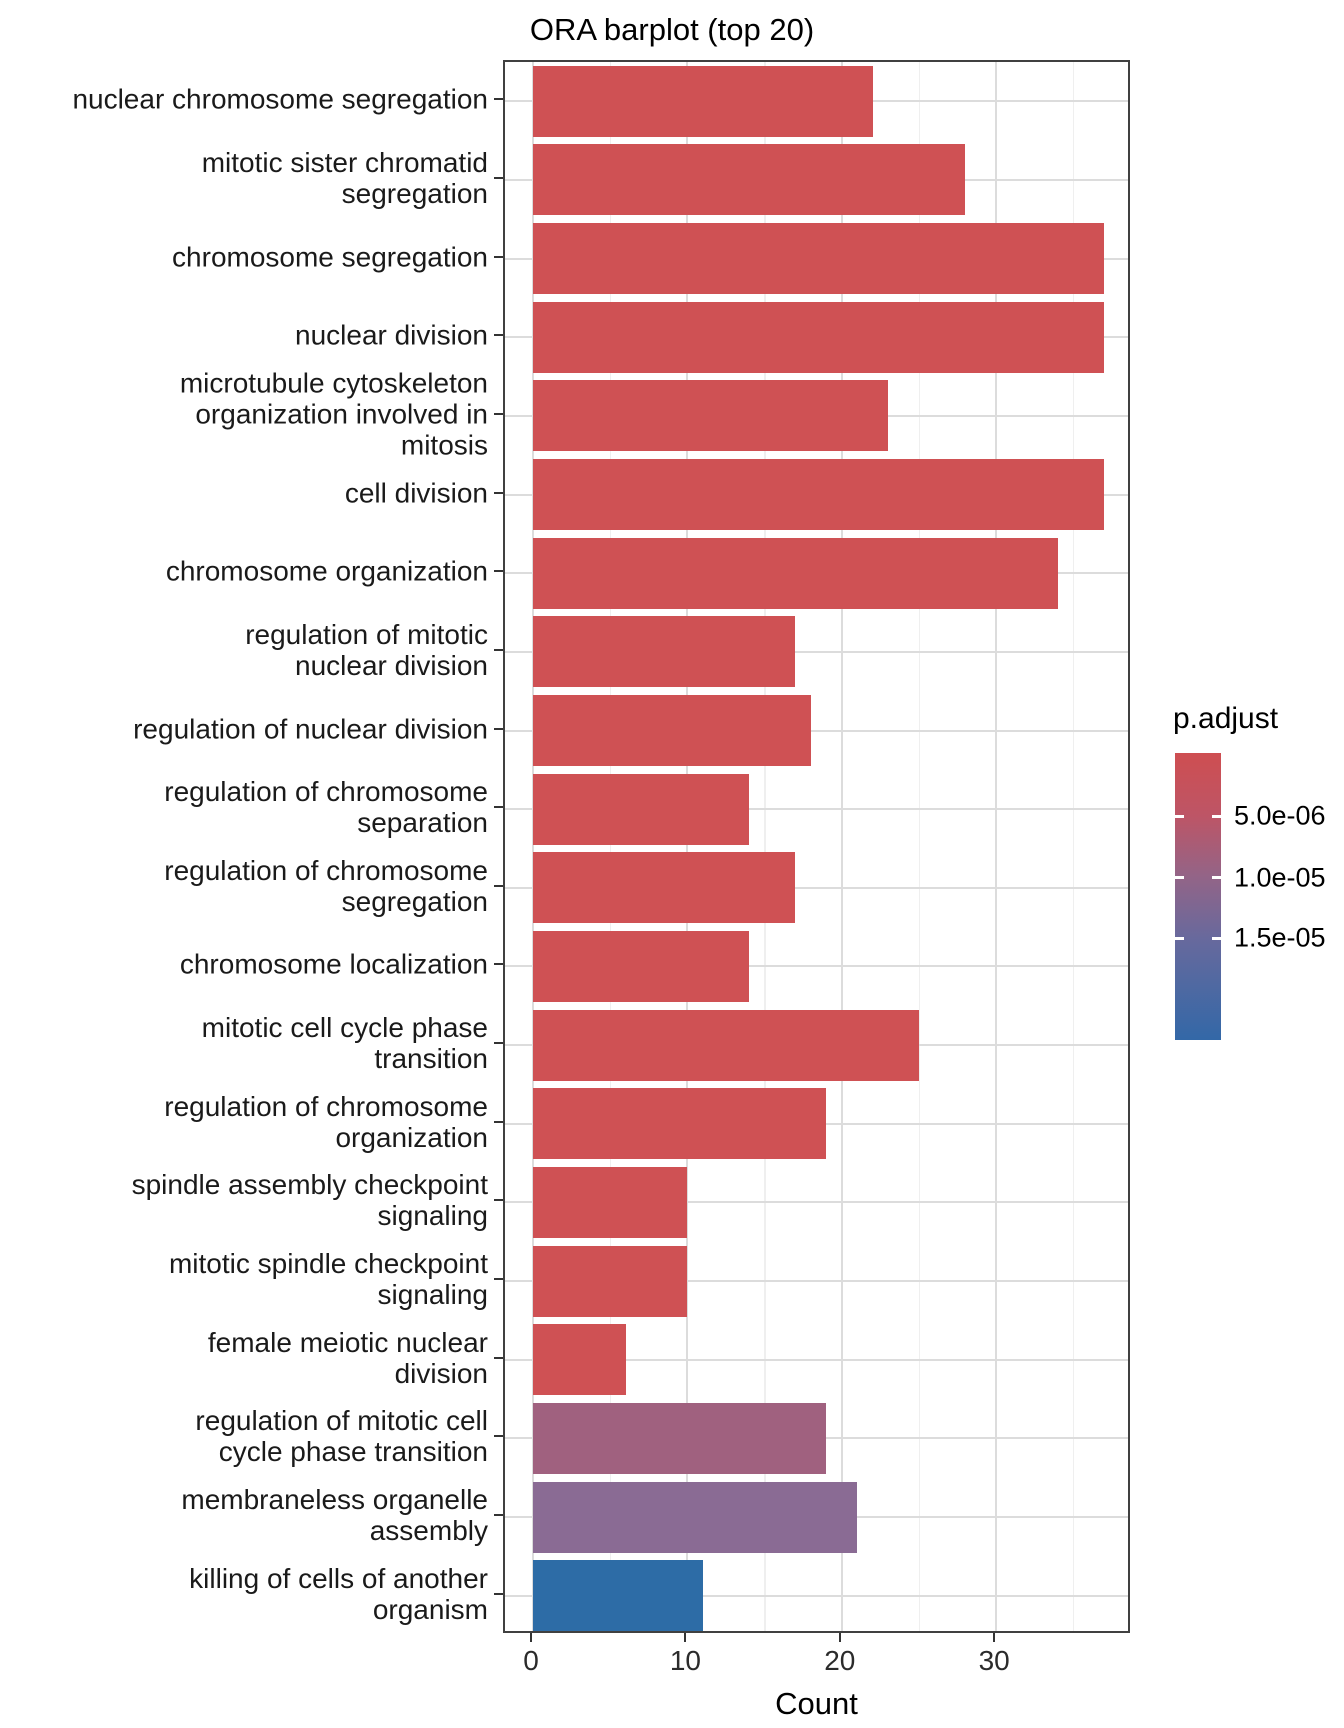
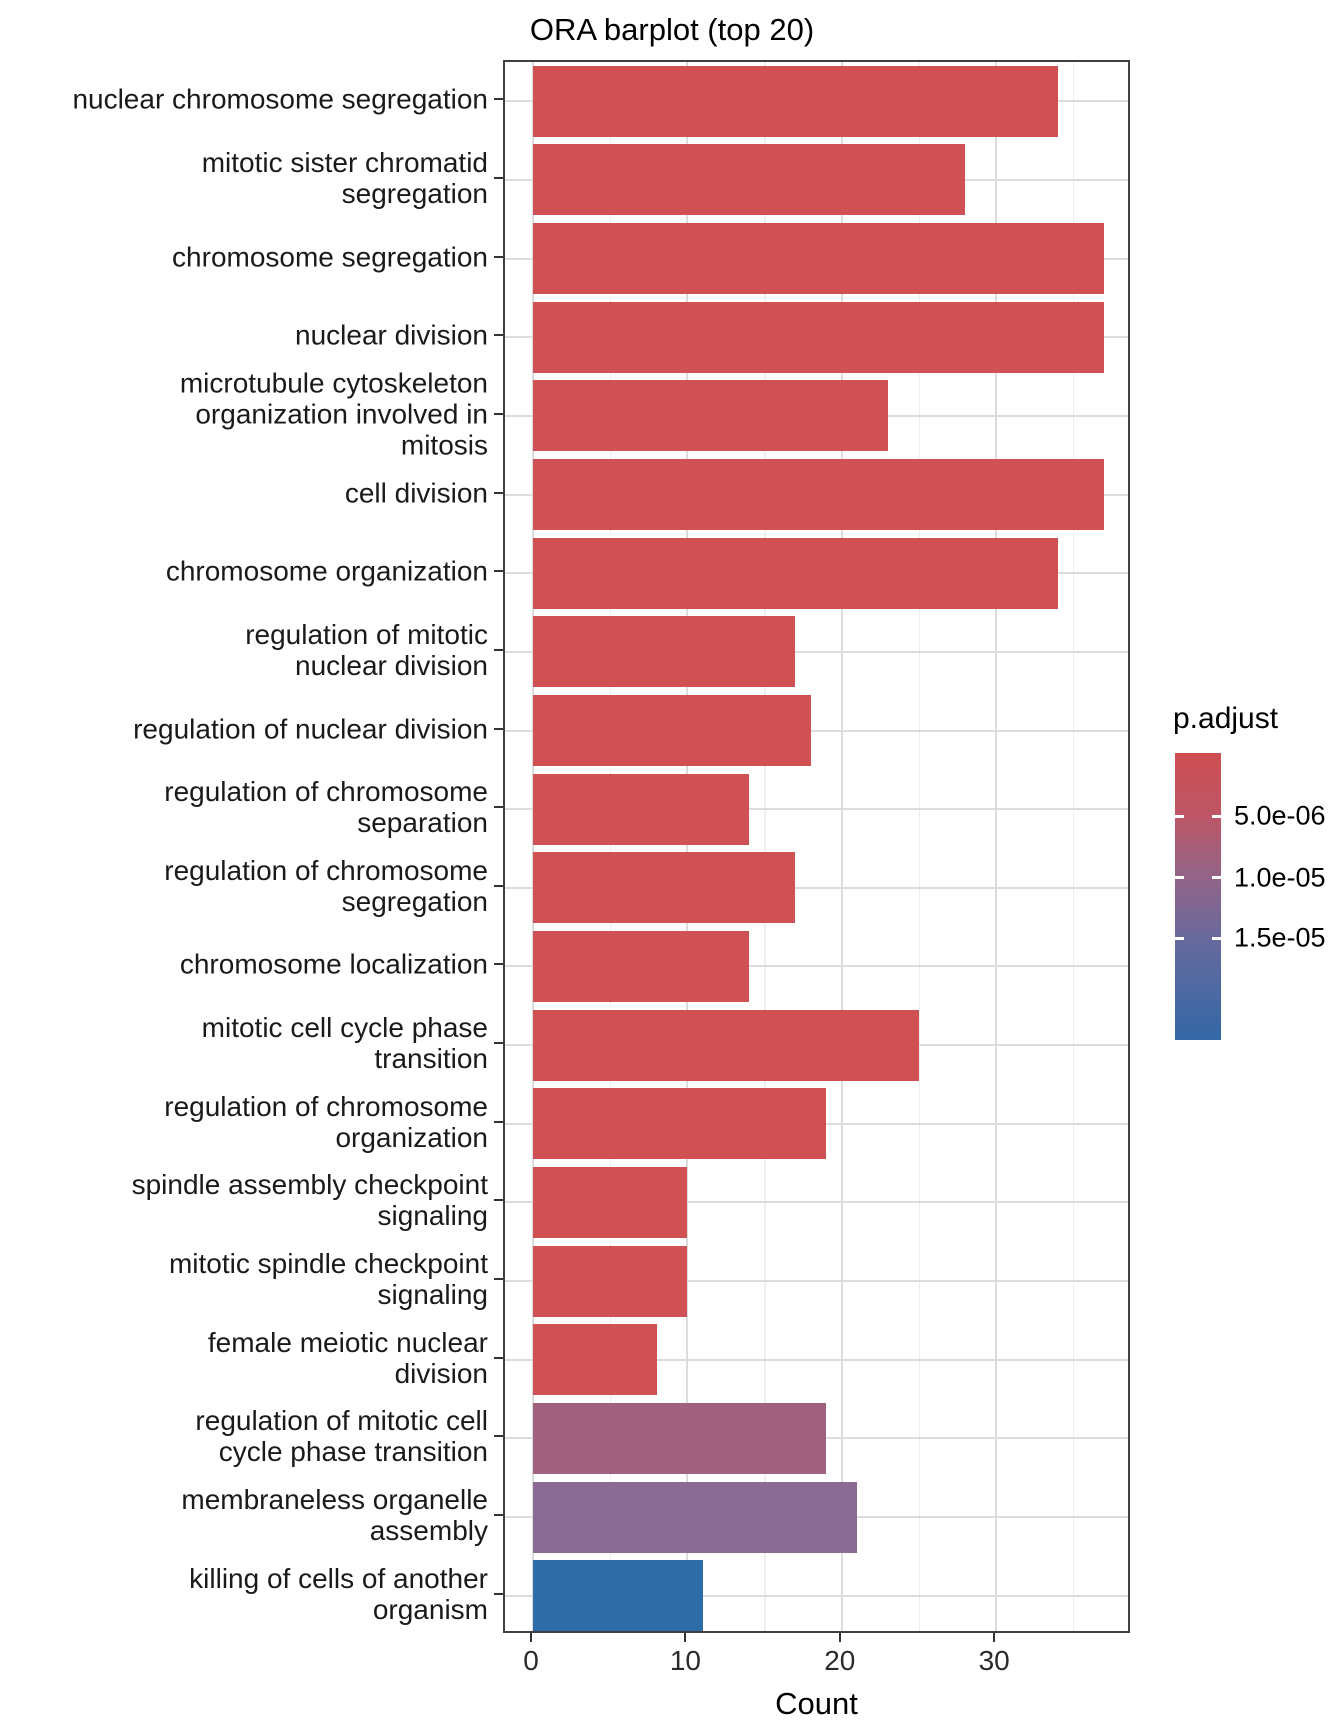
nuclear chromosome segregation: 22 -> 34
female meiotic nuclear division: 6 -> 8
